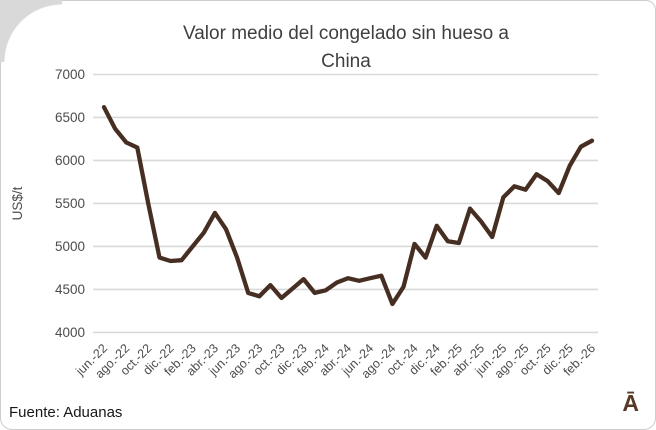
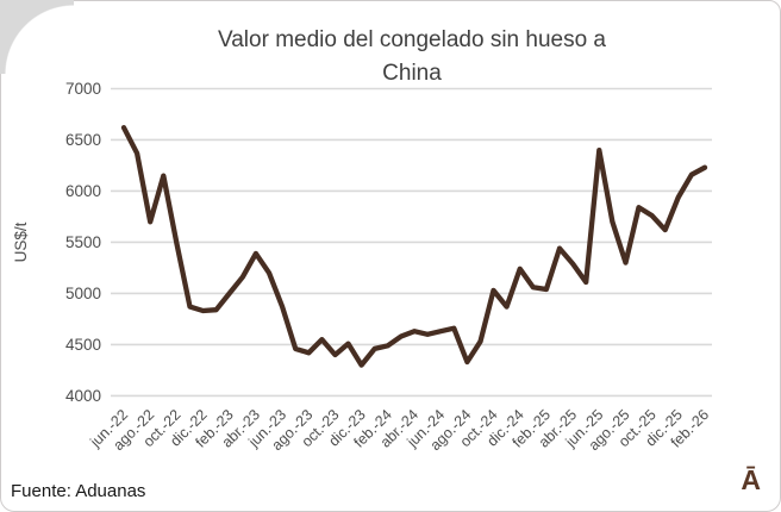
ago.-22: 6200 -> 5700
dic.-23: 4600 -> 4300
jun.-25: 5600 -> 6400
ago.-25: 5700 -> 5300
